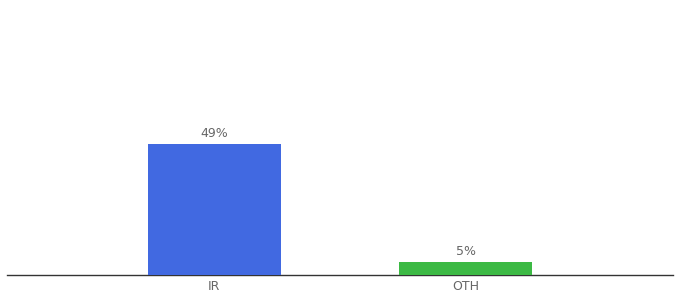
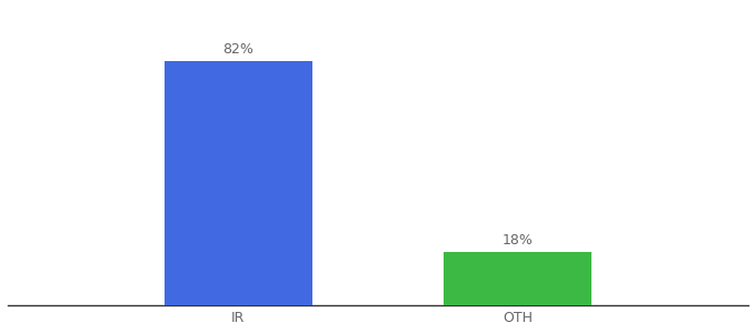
IR: 49% -> 82%
OTH: 5% -> 18%
